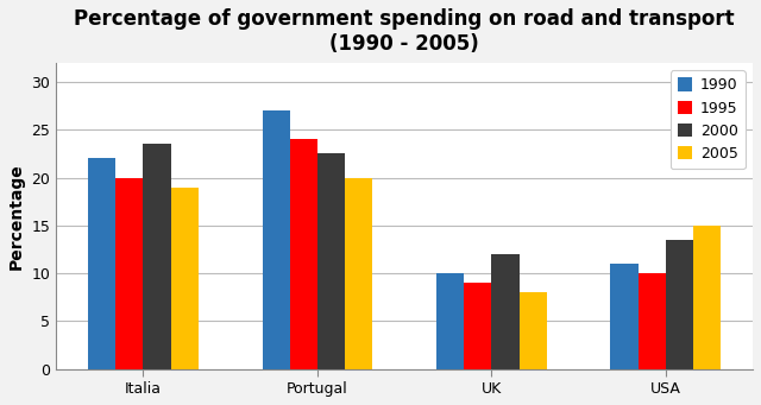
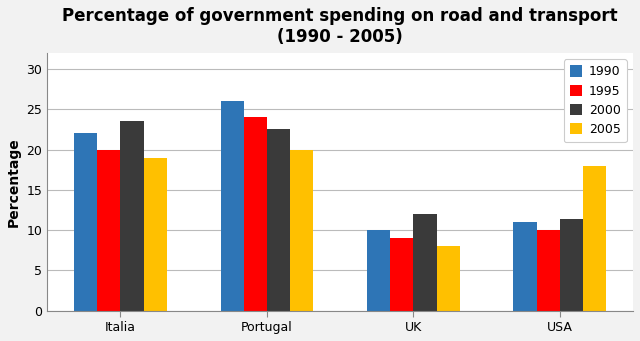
1990/Portugal: 27 -> 26
2000/USA: 13.5 -> 11.4
2005/USA: 15 -> 18
